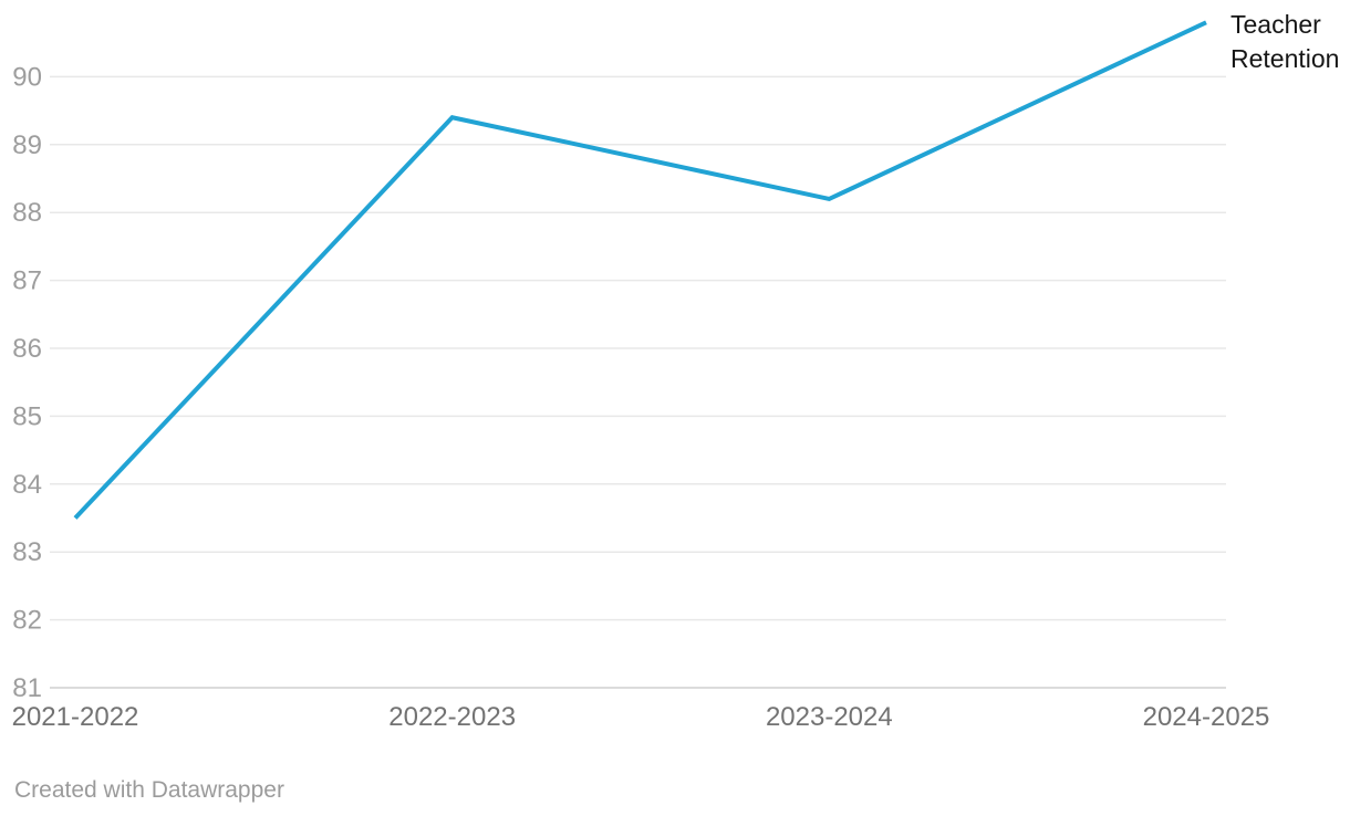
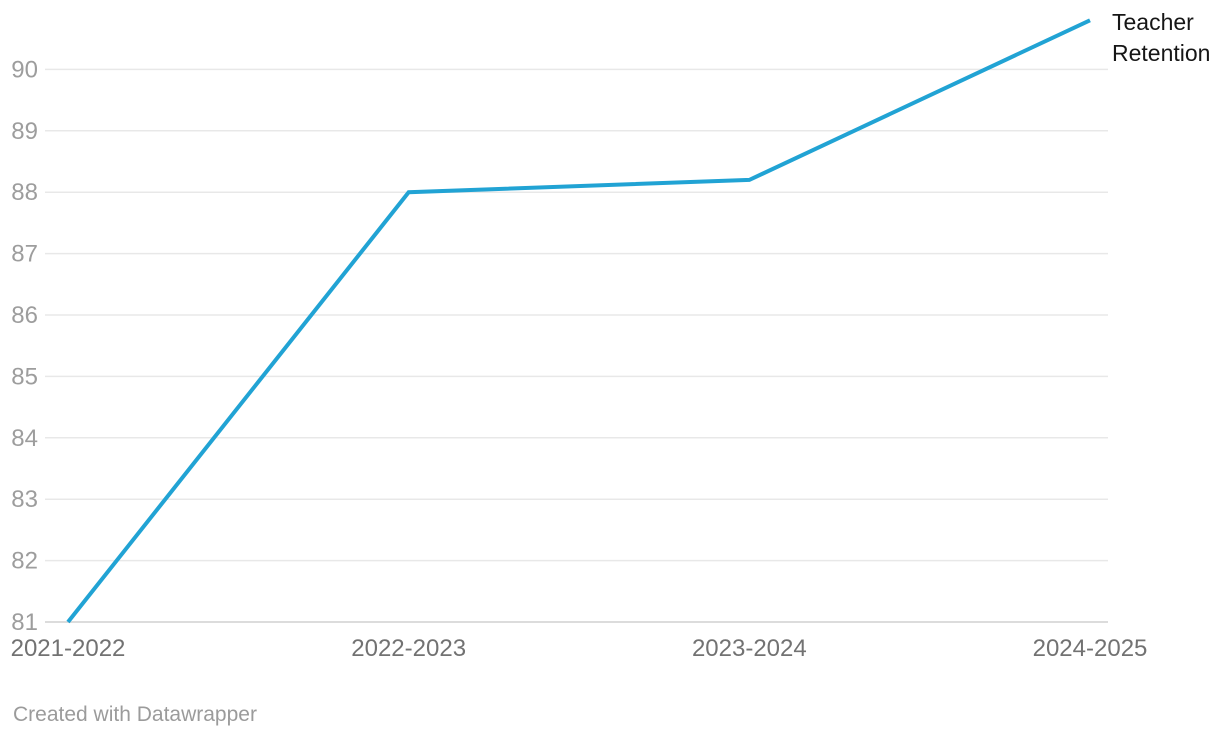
2021-2022: 83.5 -> 81.0
2022-2023: 89.4 -> 88.0
